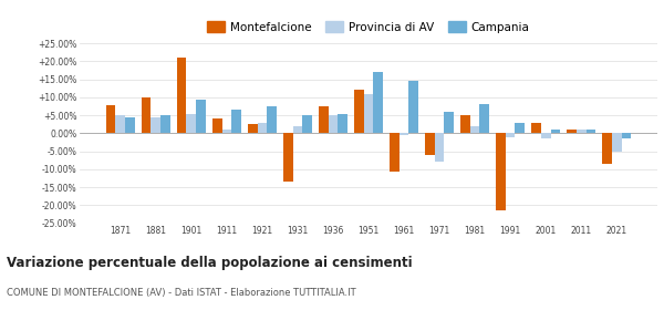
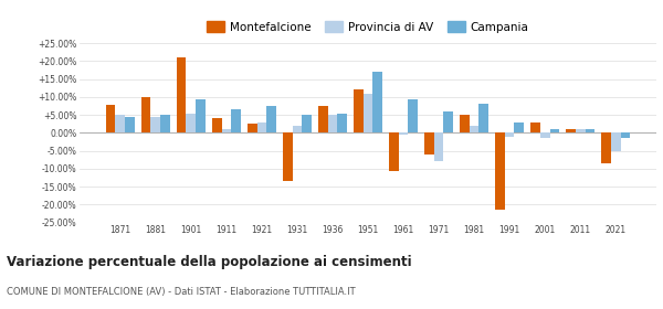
Campania/1961: 14.5% -> 9.5%
